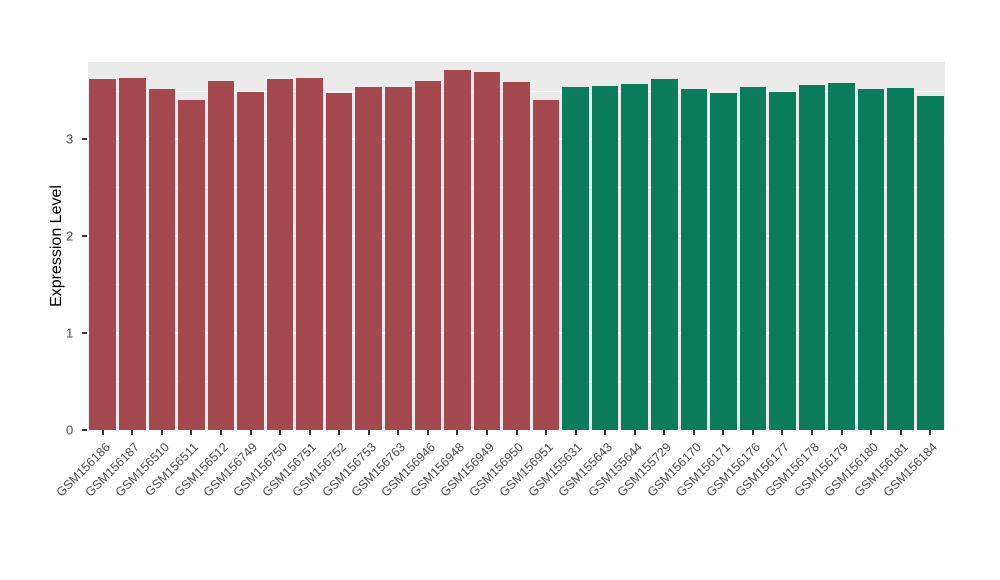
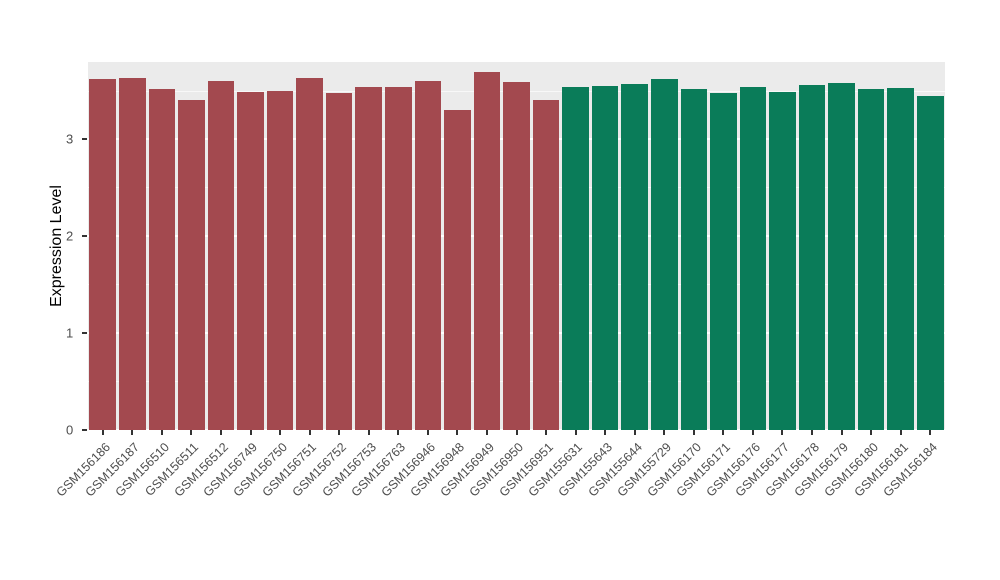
GSM156750: 3.6 -> 3.5
GSM156948: 3.7 -> 3.3
